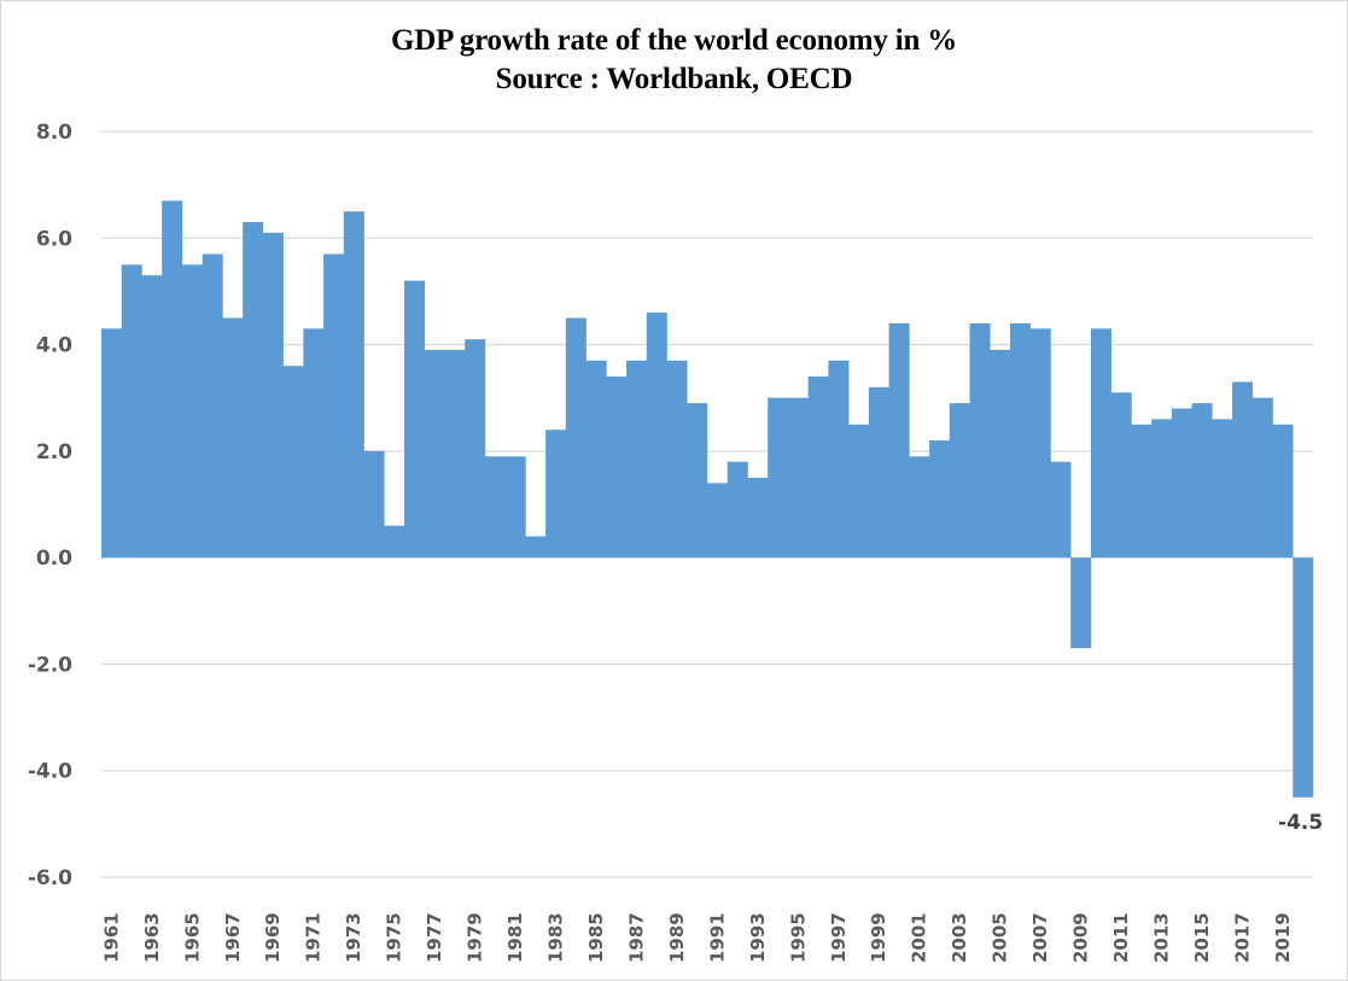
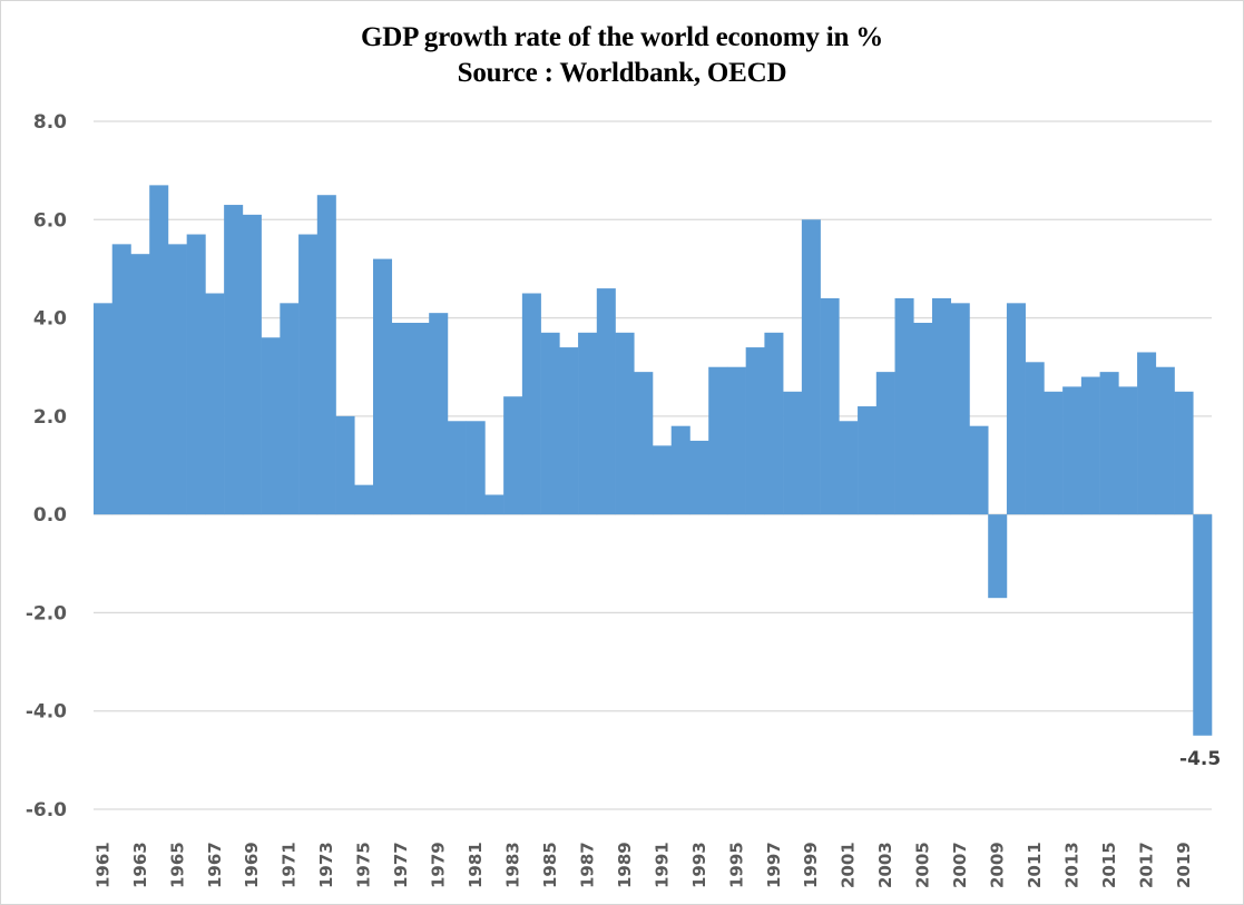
1999: 3.2 -> 6.0
